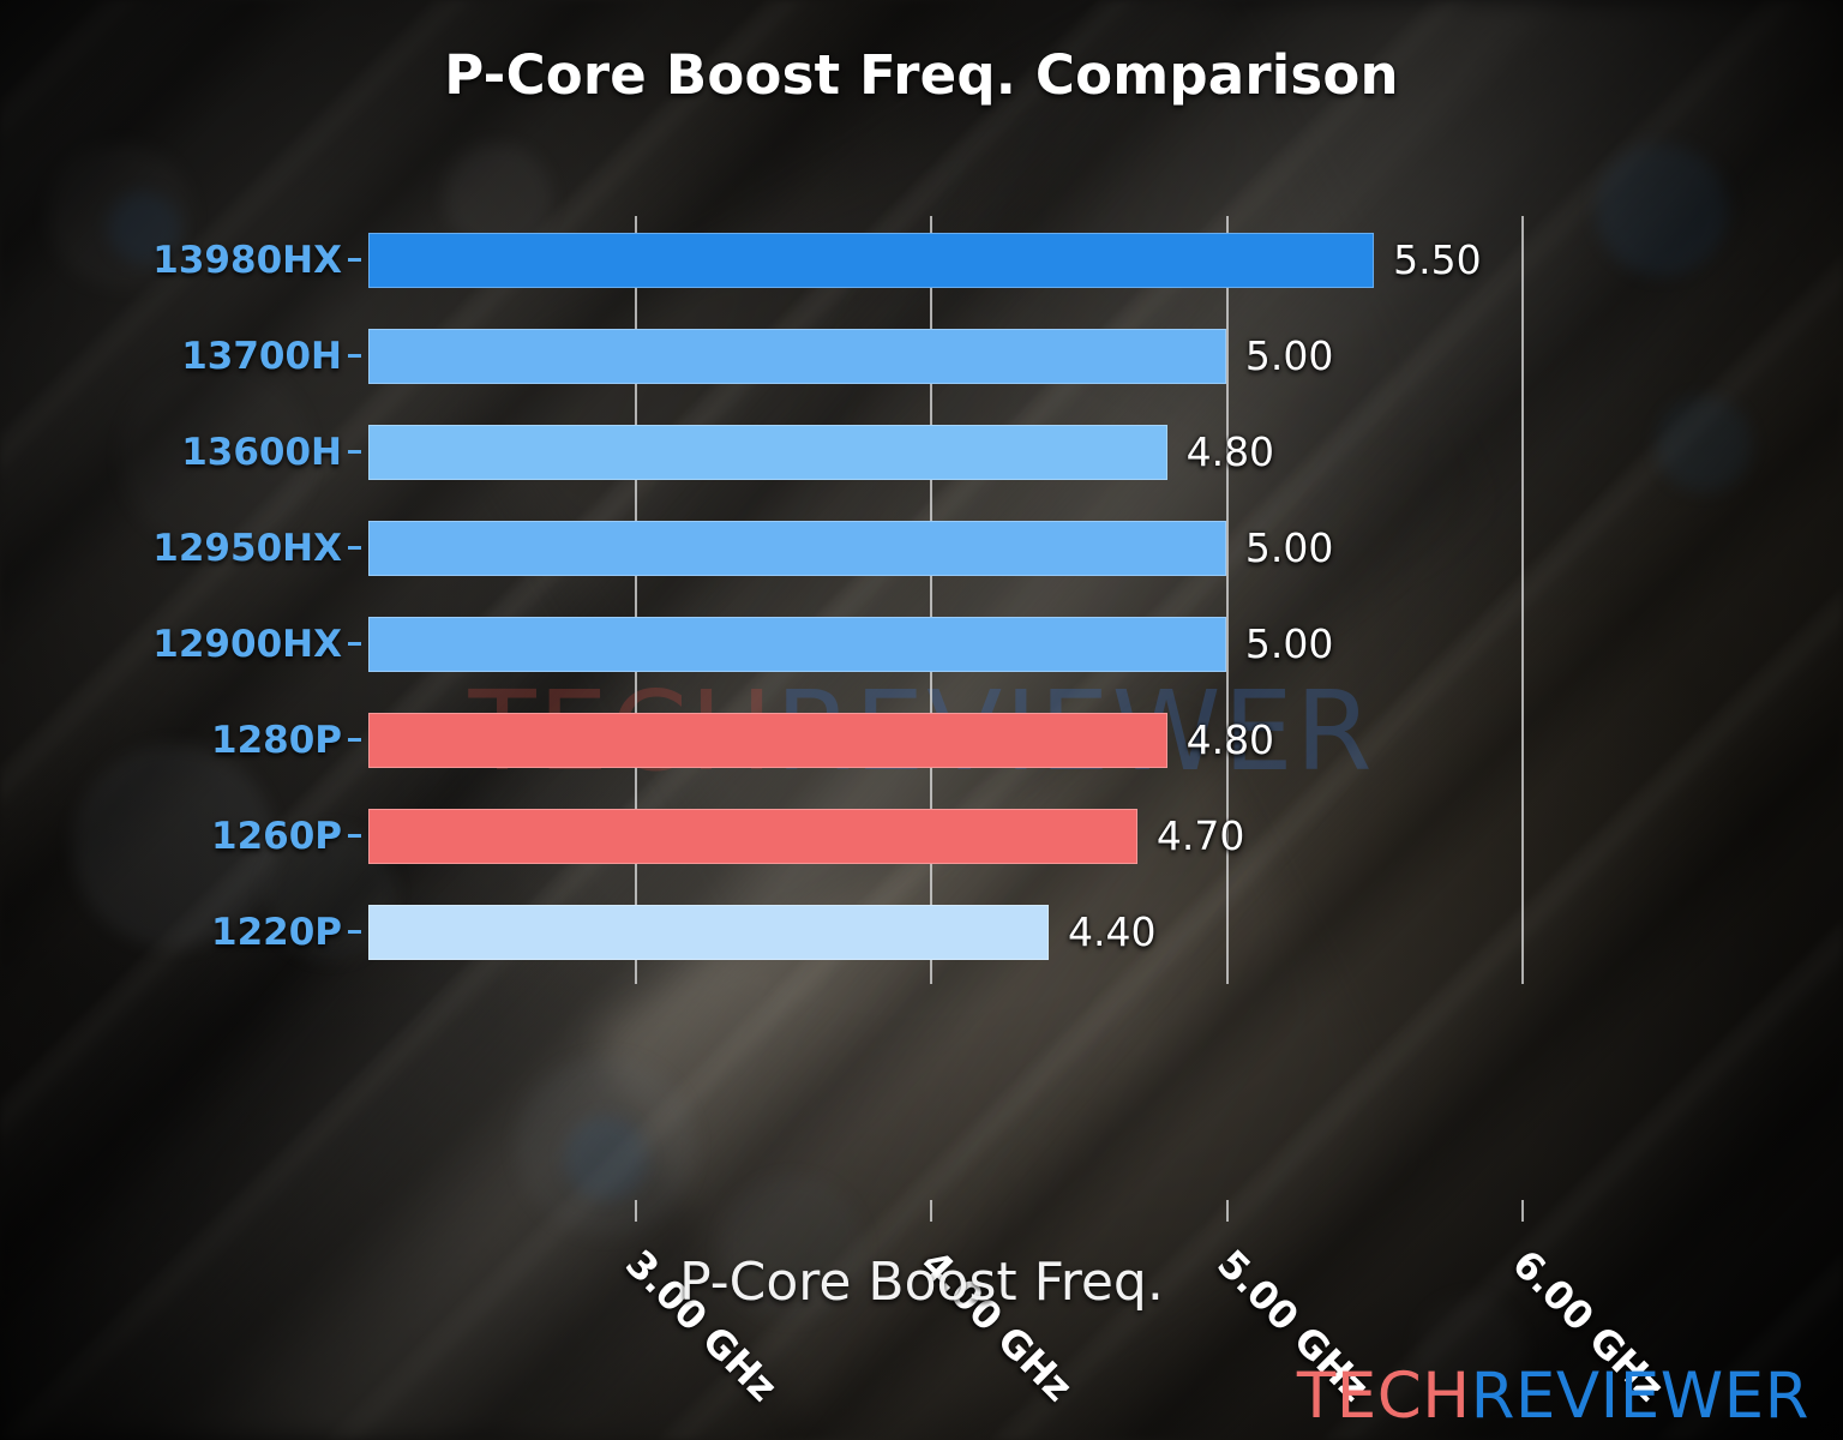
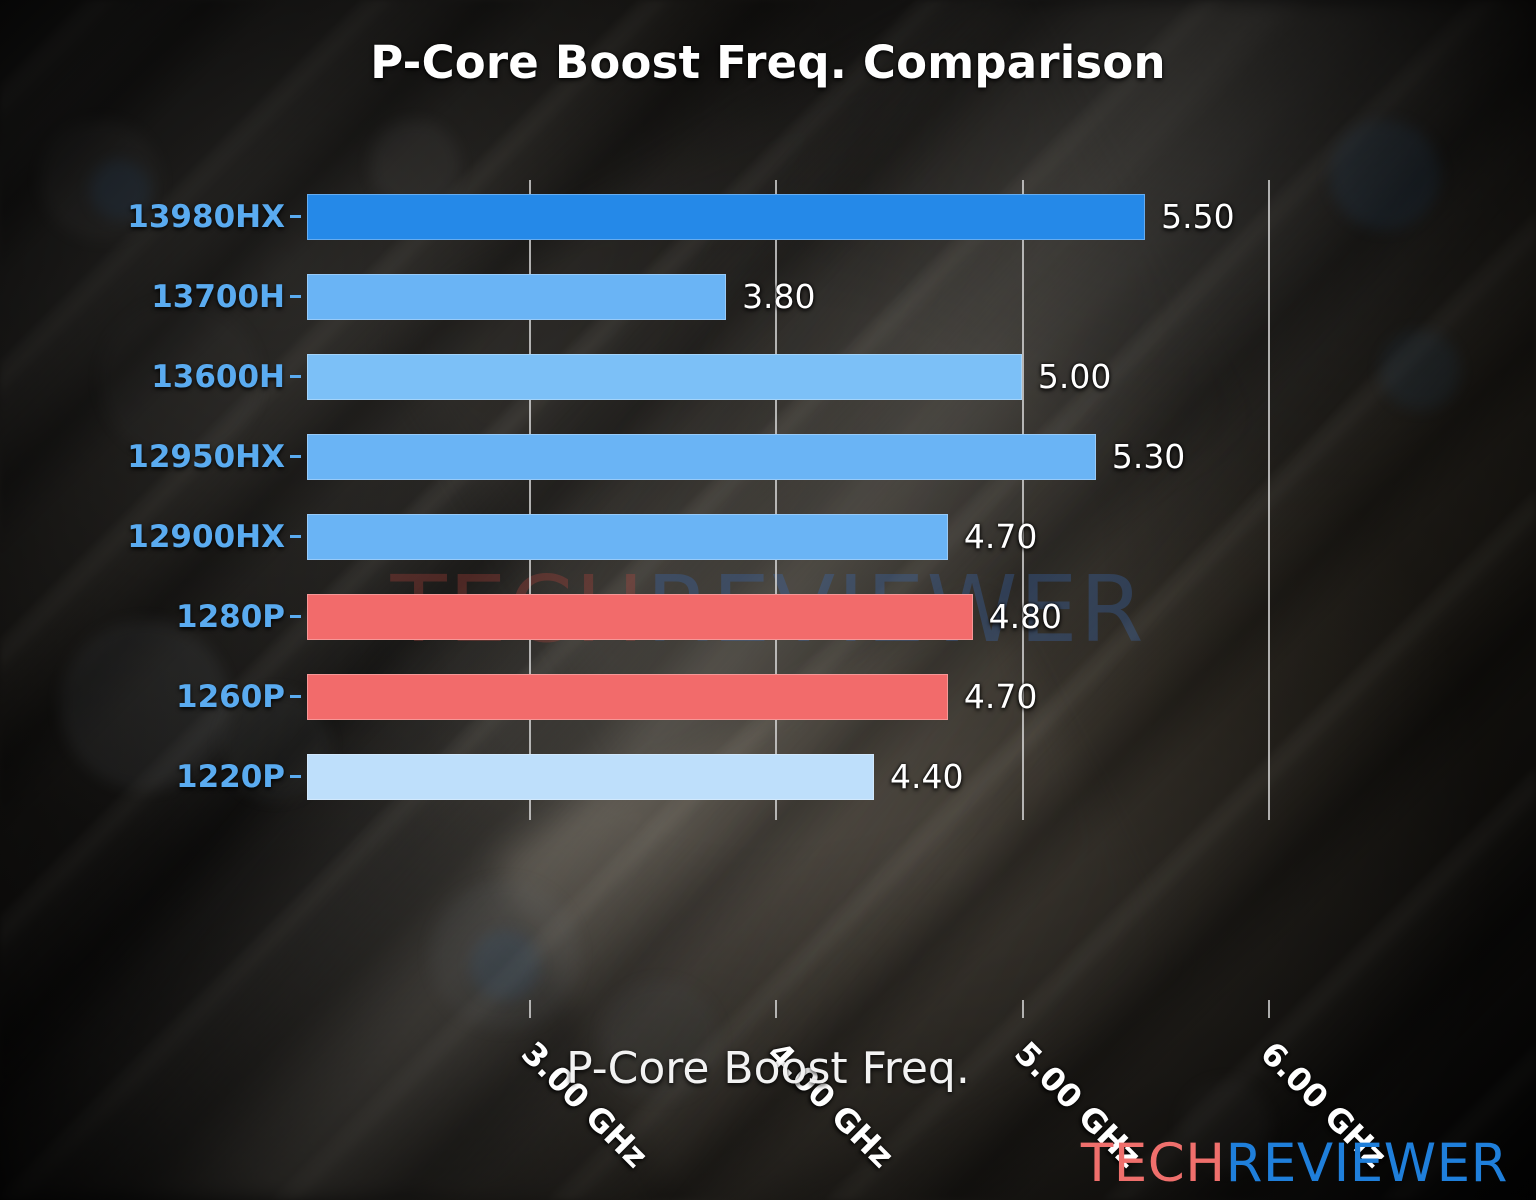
13700H: 5.00 -> 3.80
13600H: 4.80 -> 5.00
12950HX: 5.00 -> 5.30
12900HX: 5.00 -> 4.70
